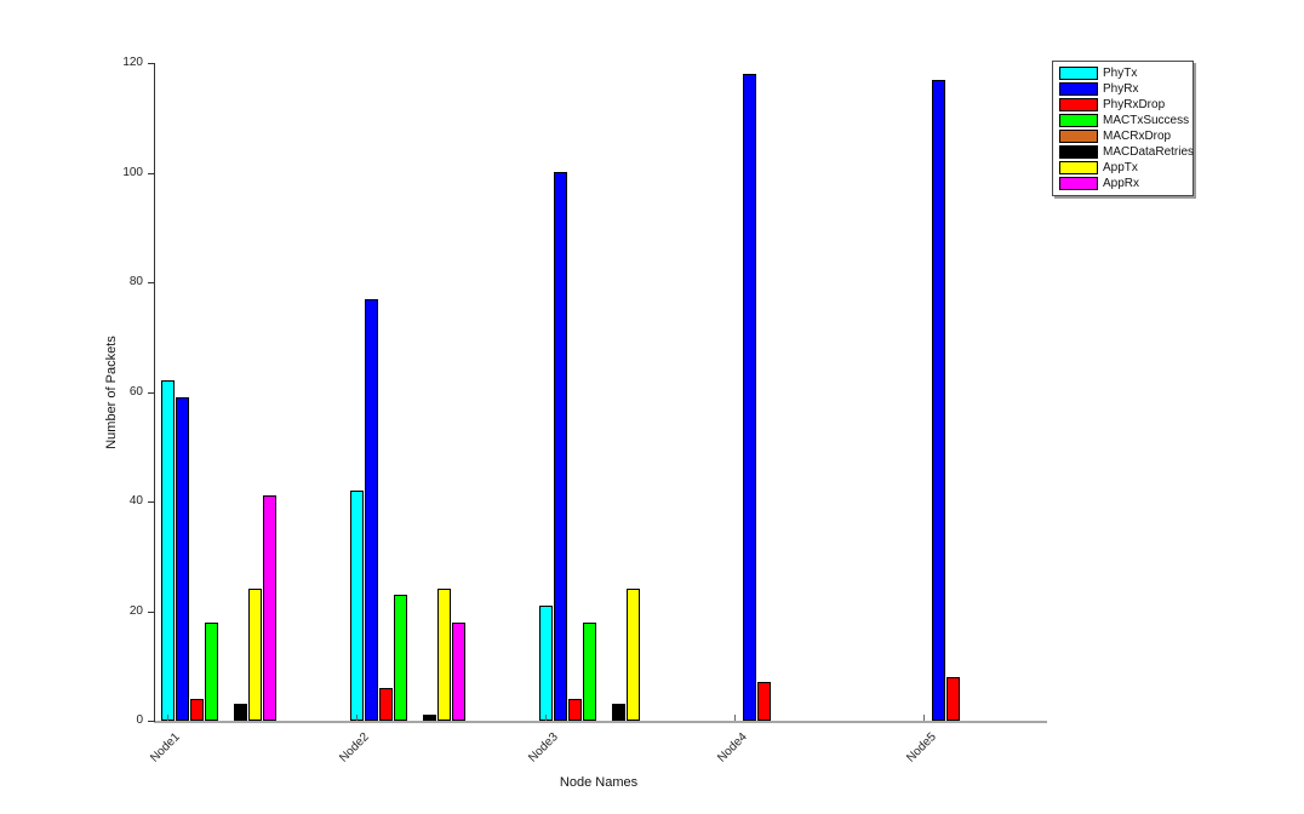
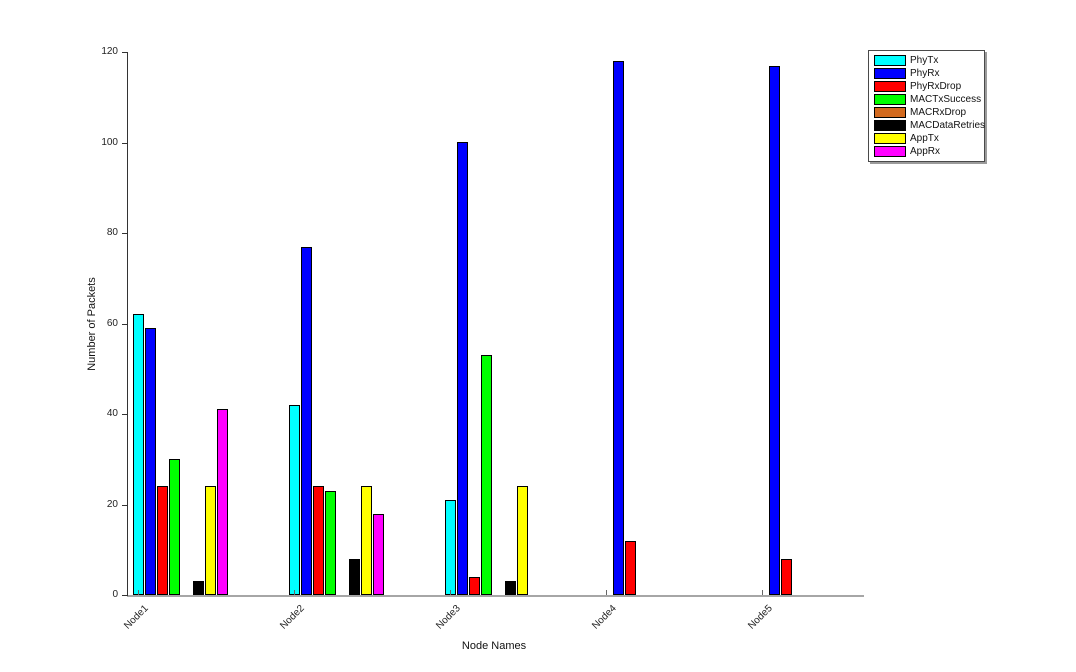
PhyRxDrop/Node1: 4 -> 24
MACTxSuccess/Node1: 18 -> 30
PhyRxDrop/Node2: 6 -> 24
MACDataRetries/Node2: 1 -> 8
MACTxSuccess/Node3: 18 -> 53
PhyRxDrop/Node4: 7 -> 12
